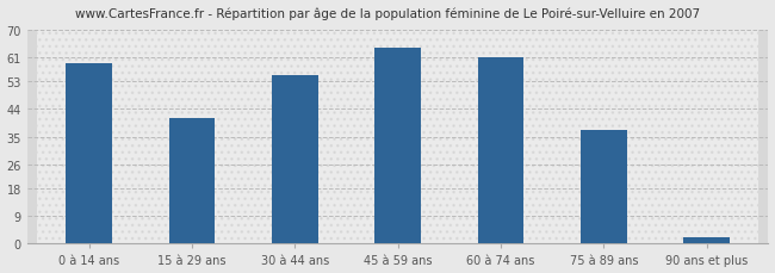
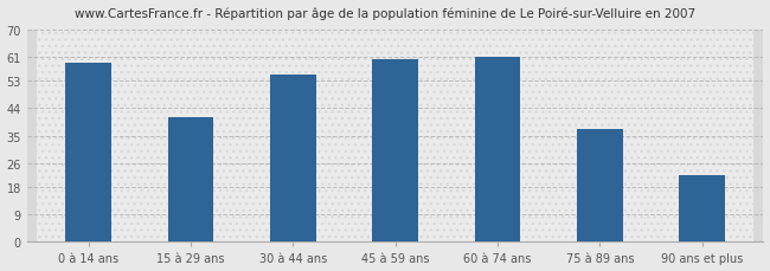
45 à 59 ans: 64 -> 60
90 ans et plus: 2 -> 22
